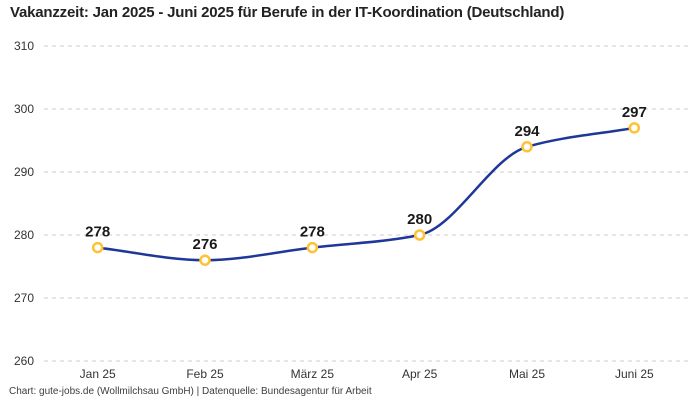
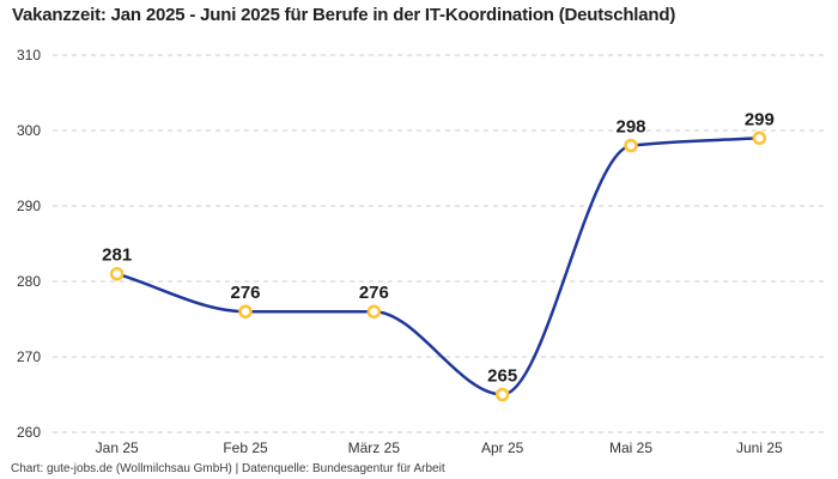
Jan 25: 278 -> 281
März 25: 278 -> 276
Apr 25: 280 -> 265
Mai 25: 294 -> 298
Juni 25: 297 -> 299
